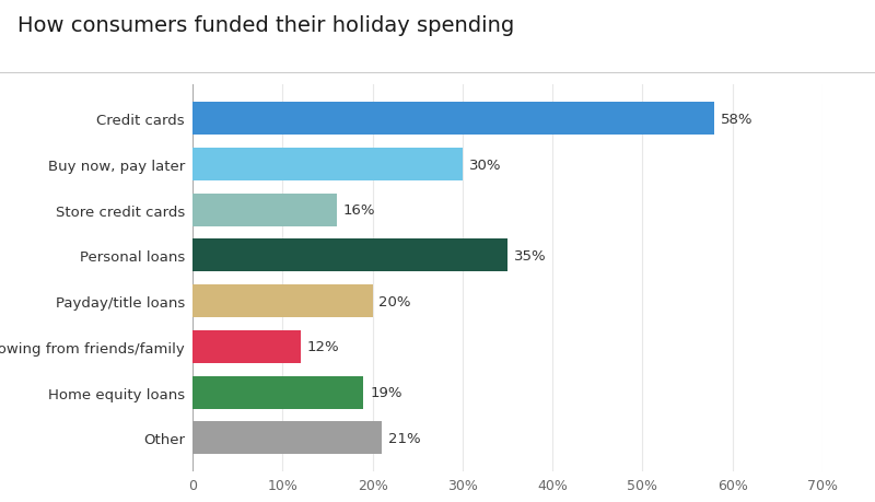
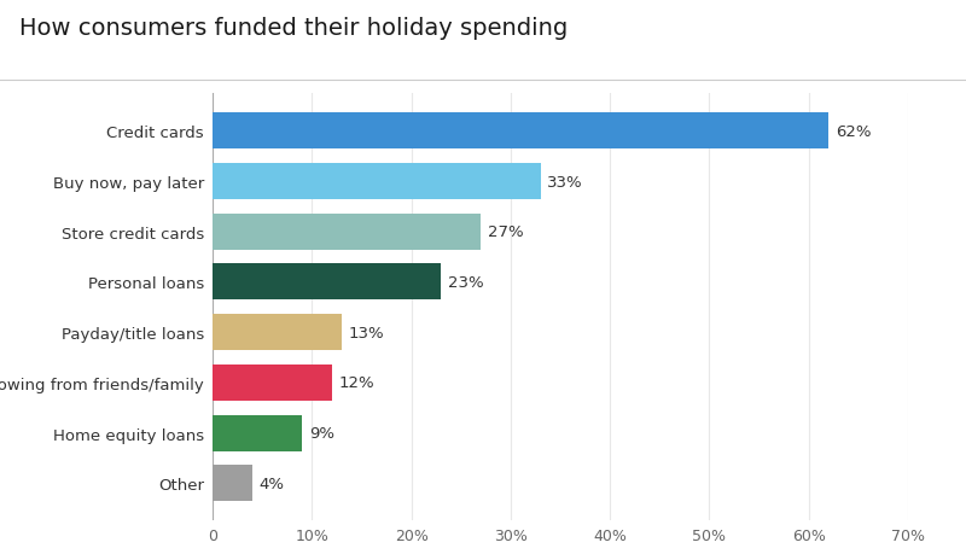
Credit cards: 58% -> 62%
Buy now, pay later: 30% -> 33%
Store credit cards: 16% -> 27%
Personal loans: 35% -> 23%
Payday/title loans: 20% -> 13%
Home equity loans: 19% -> 9%
Other: 21% -> 4%
